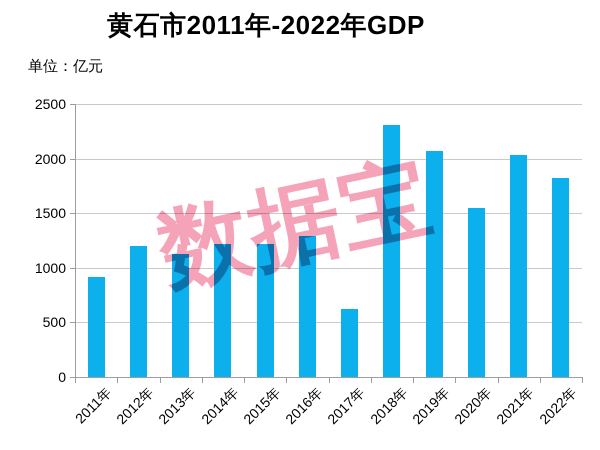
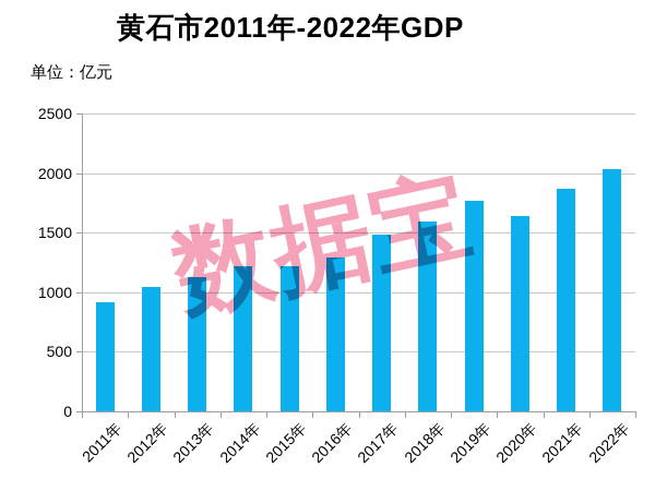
2012年: 1200 -> 1040
2017年: 620 -> 1480
2018年: 2310 -> 1590
2019年: 2070 -> 1770
2020年: 1550 -> 1640
2021年: 2030 -> 1860
2022年: 1820 -> 2040
